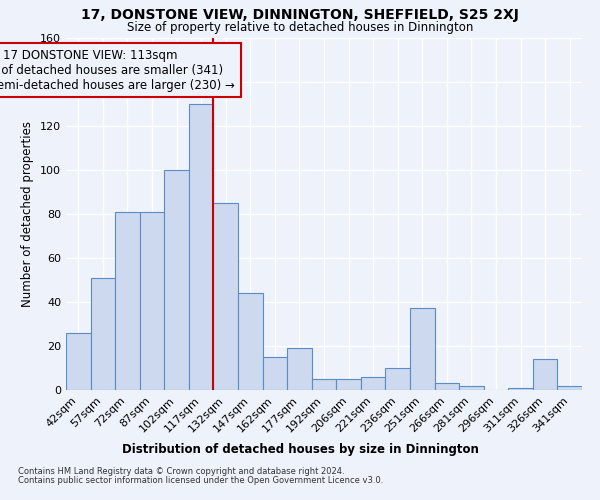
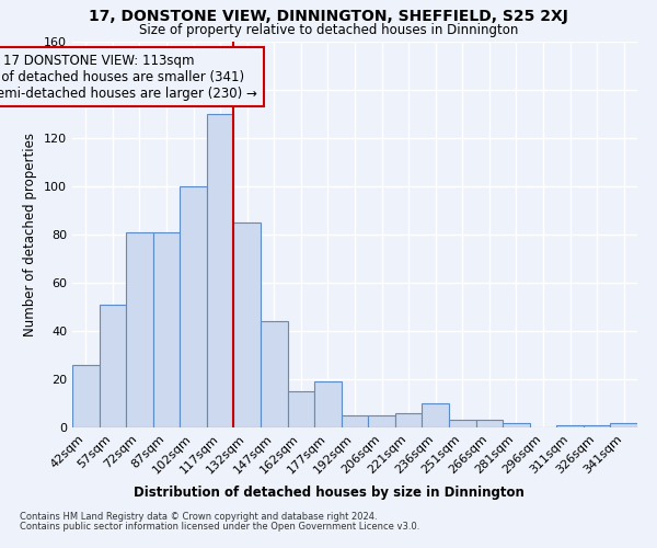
251sqm: 37 -> 3
326sqm: 14 -> 1
